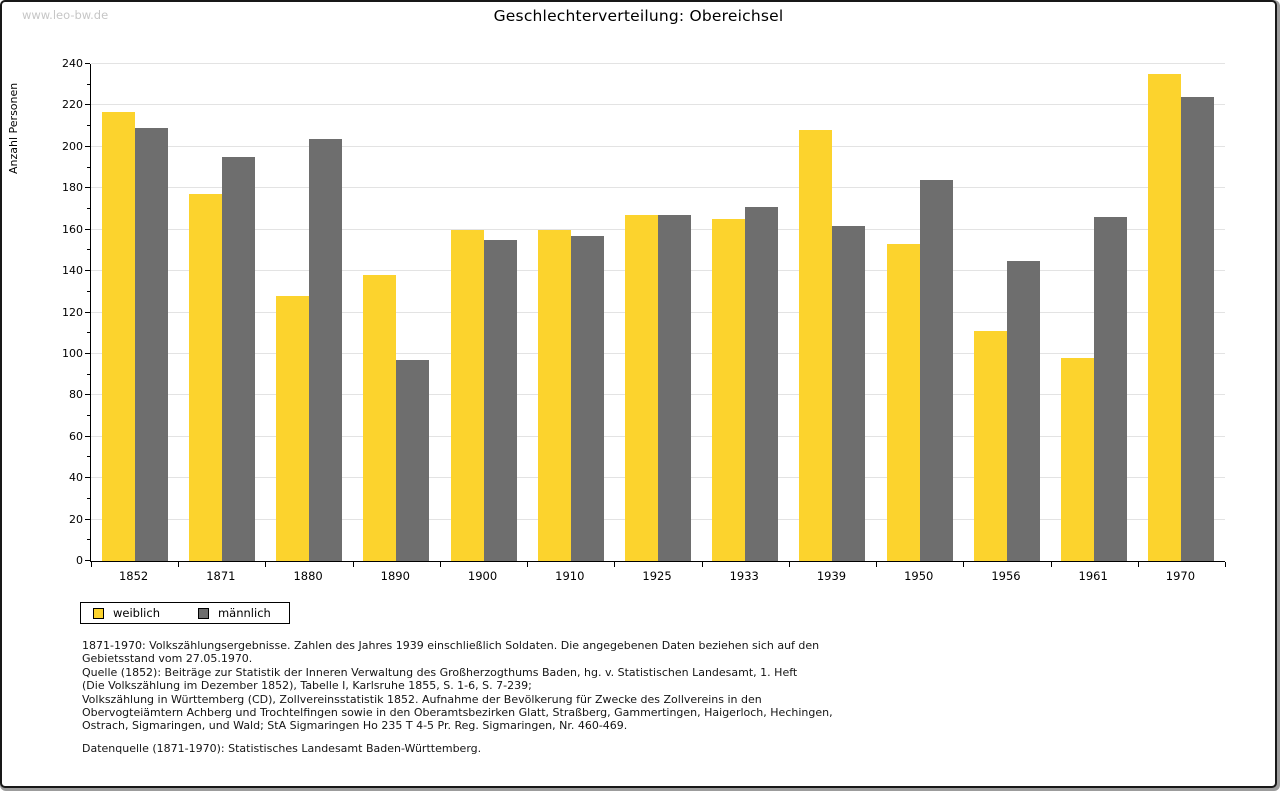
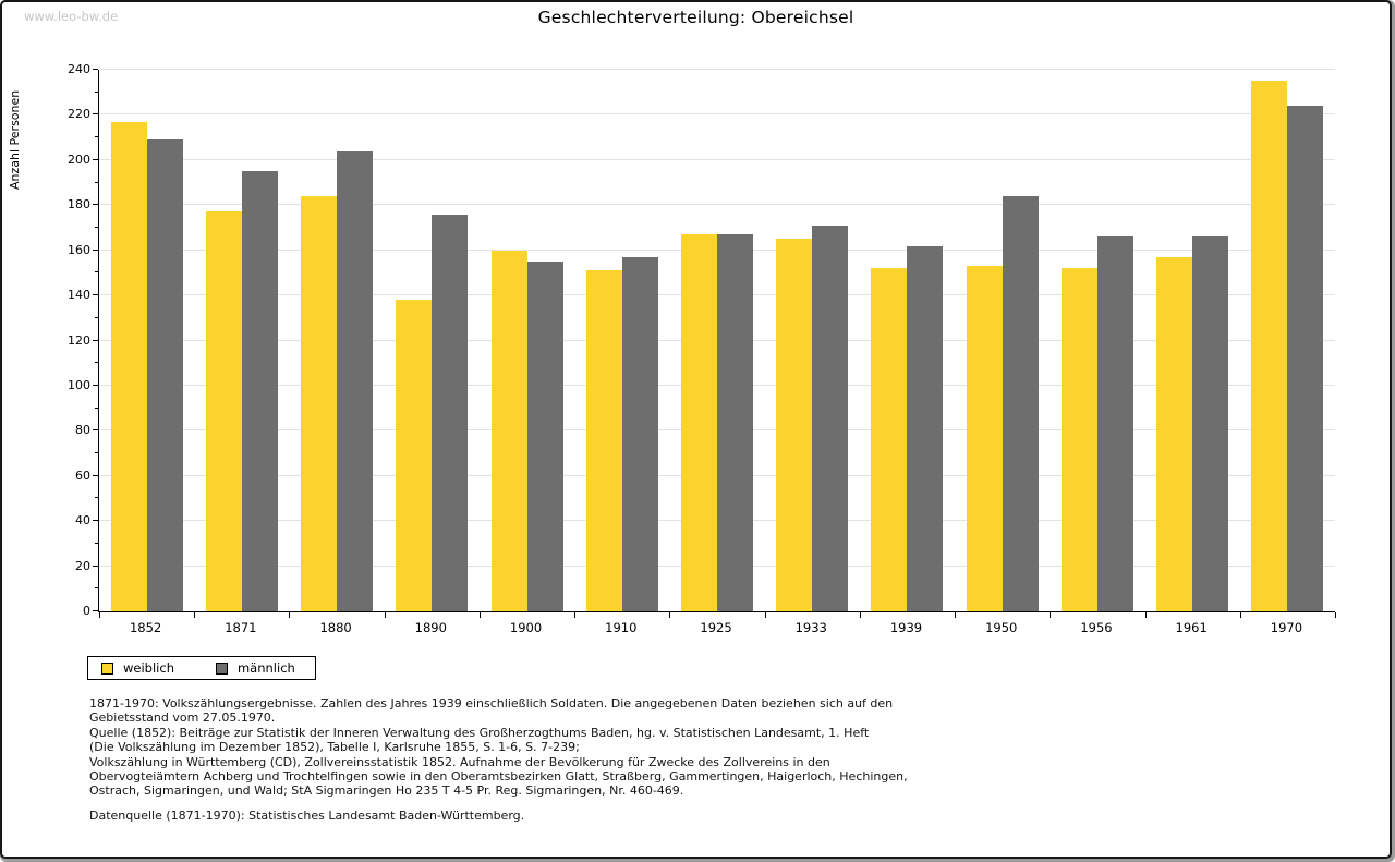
weiblich/1880: 128 -> 184
männlich/1890: 97 -> 176
weiblich/1910: 160 -> 151
weiblich/1939: 208 -> 152
weiblich/1956: 111 -> 152
männlich/1956: 145 -> 166
weiblich/1961: 98 -> 157
